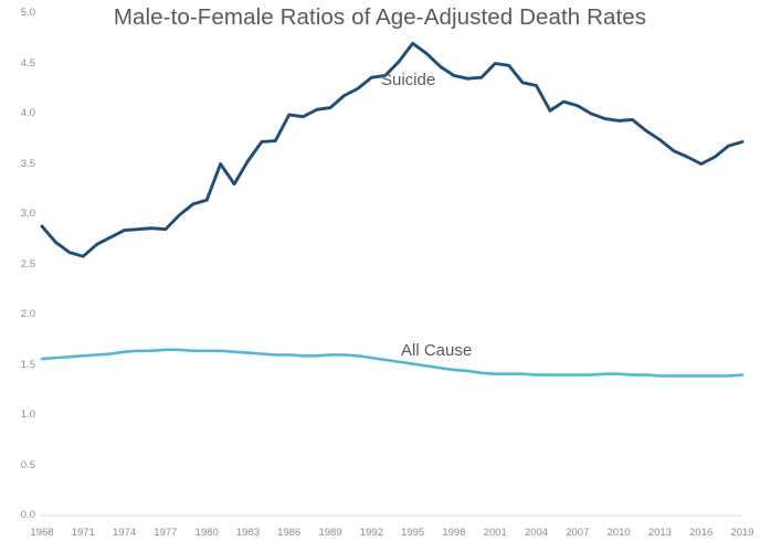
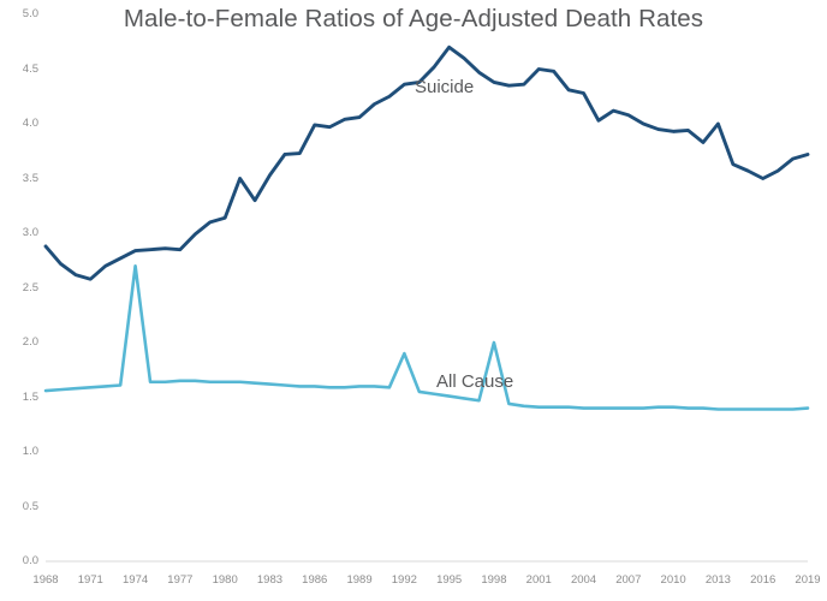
All Cause/1974: 1.6 -> 2.7
All Cause/1992: 1.6 -> 1.9
All Cause/1998: 1.4 -> 2.0
Suicide/2013: 3.7 -> 4.0
